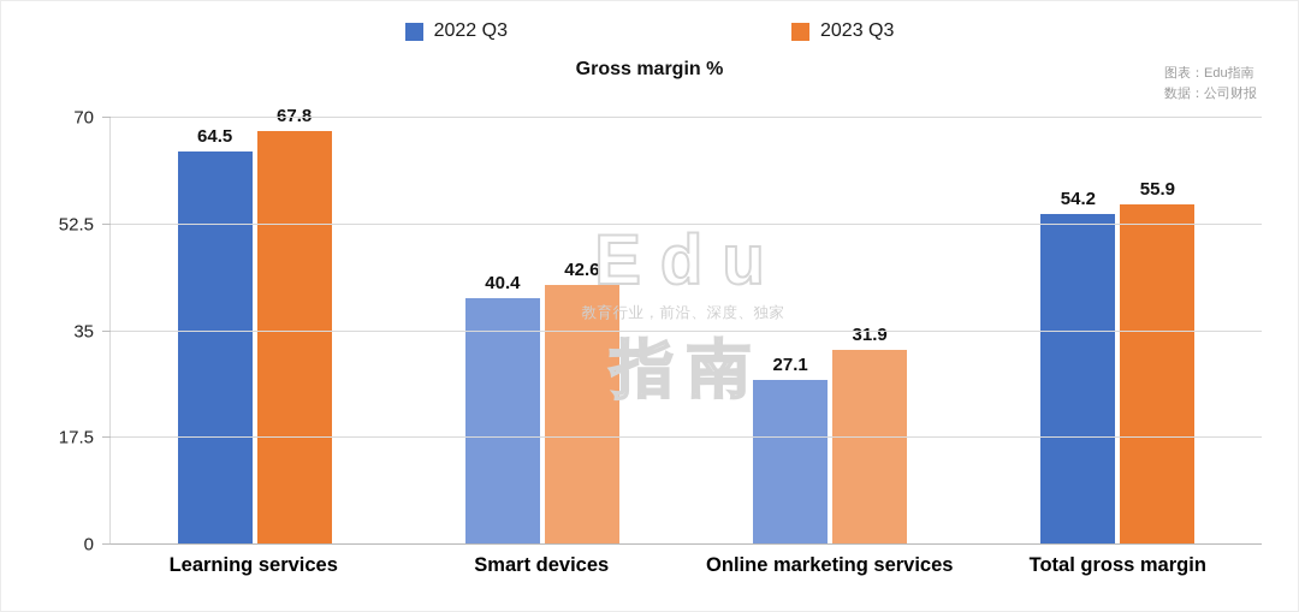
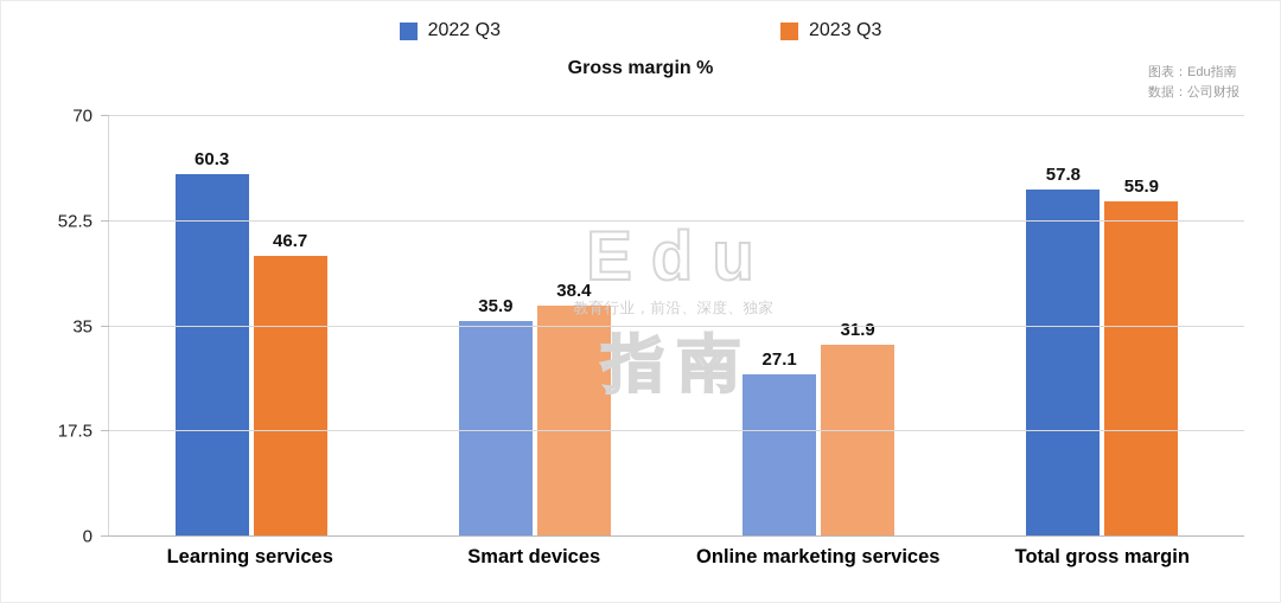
2022 Q3/Learning services: 64.5 -> 60.3
2023 Q3/Learning services: 67.8 -> 46.7
2022 Q3/Smart devices: 40.4 -> 35.9
2023 Q3/Smart devices: 42.6 -> 38.4
2022 Q3/Total gross margin: 54.2 -> 57.8
